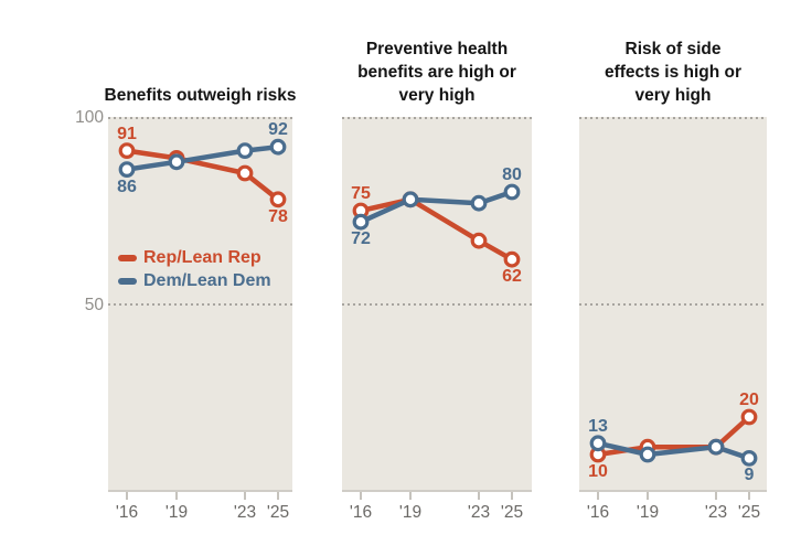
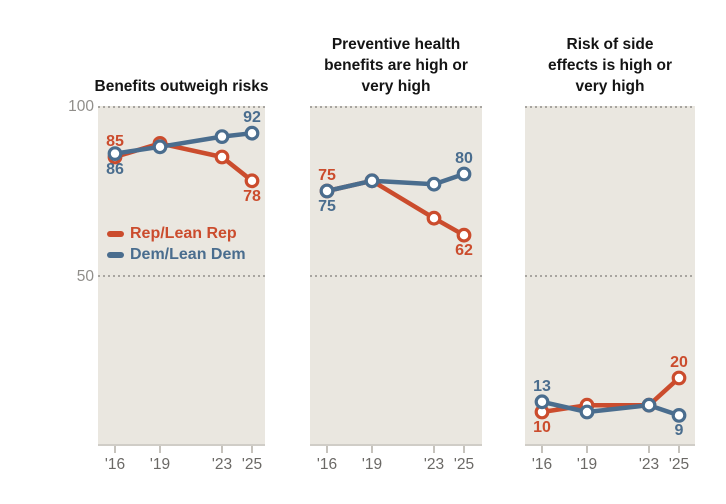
Benefits outweigh risks/Rep/Lean Rep/'16: 91 -> 85
Preventive health benefits are high or very high/Dem/Lean Dem/'16: 72 -> 75
